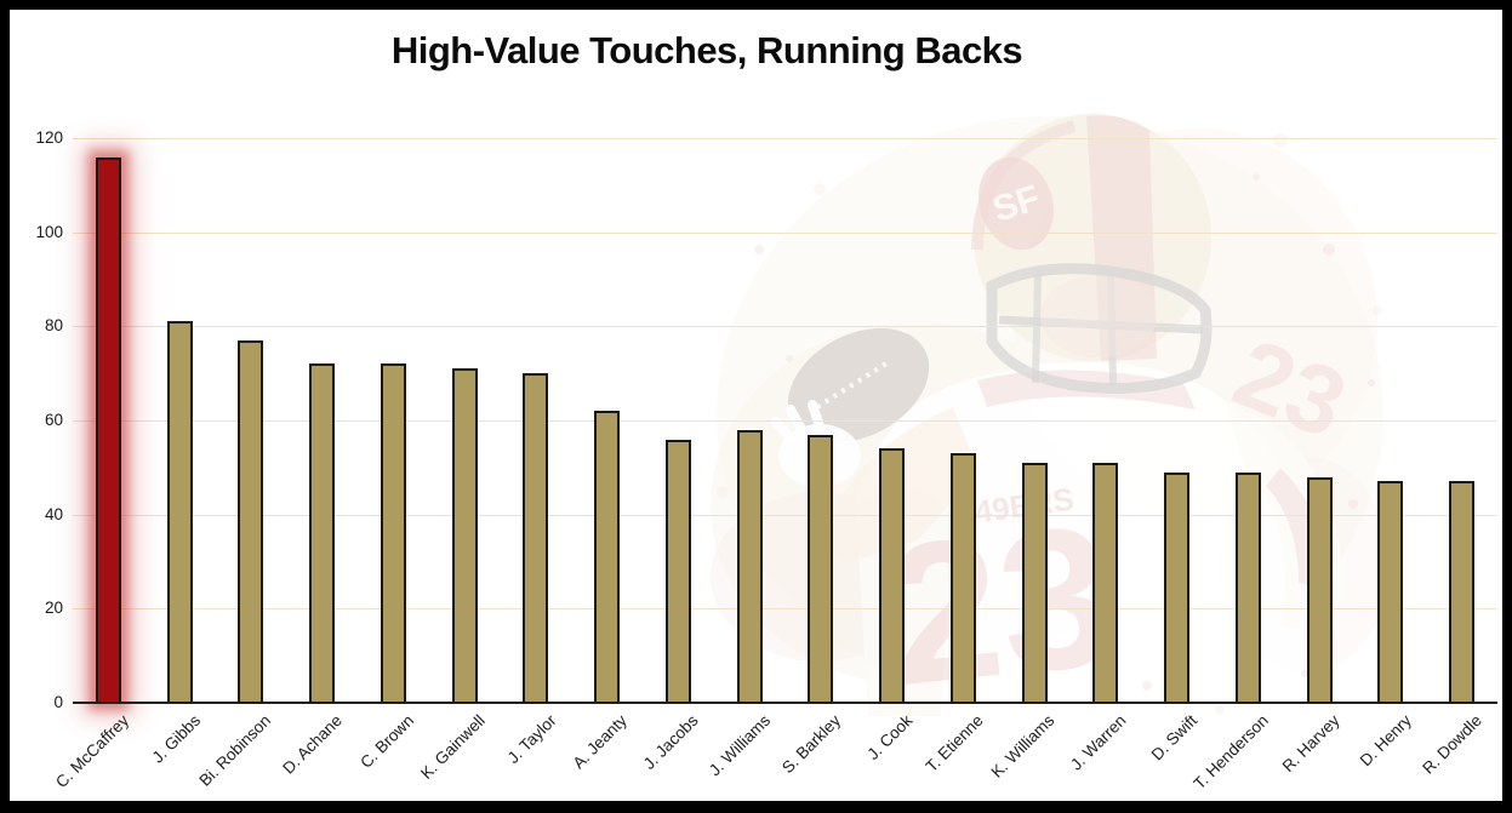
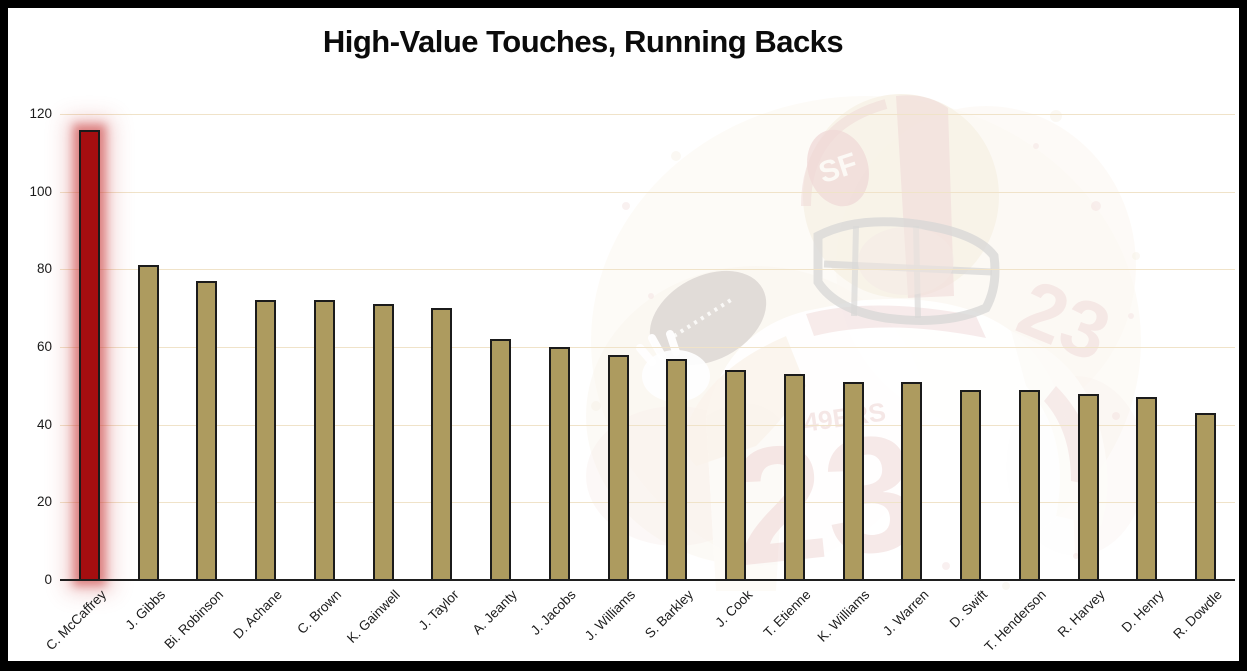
J. Jacobs: 56 -> 60
R. Dowdle: 47 -> 43
